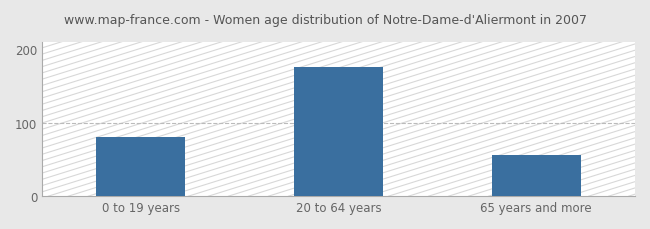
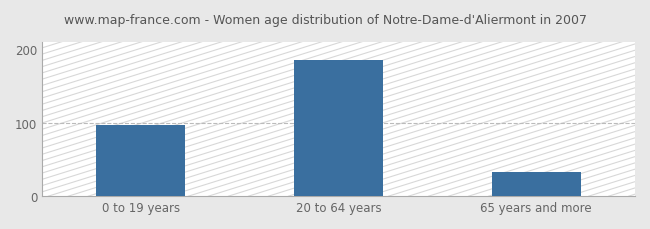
0 to 19 years: 80 -> 97
20 to 64 years: 176 -> 185
65 years and more: 56 -> 33
